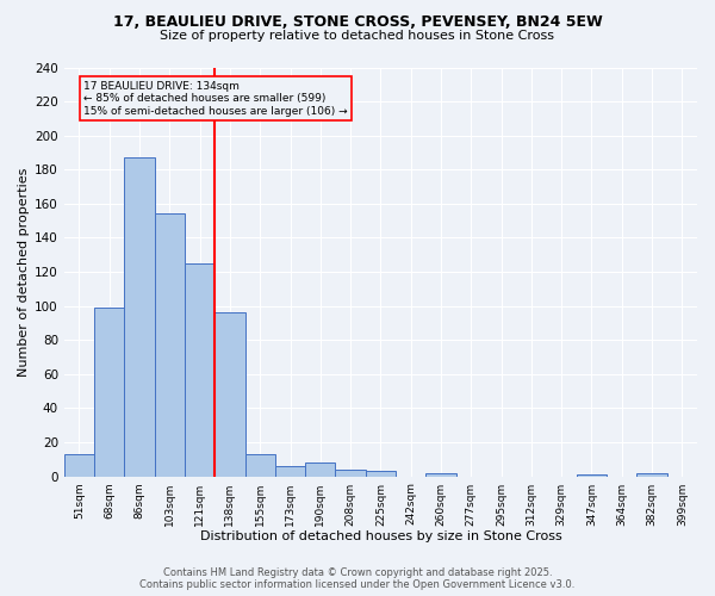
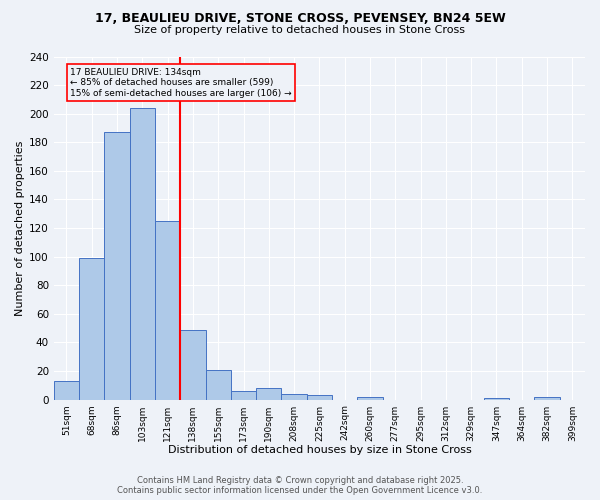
103sqm: 154 -> 204
138sqm: 96 -> 49
155sqm: 13 -> 21
